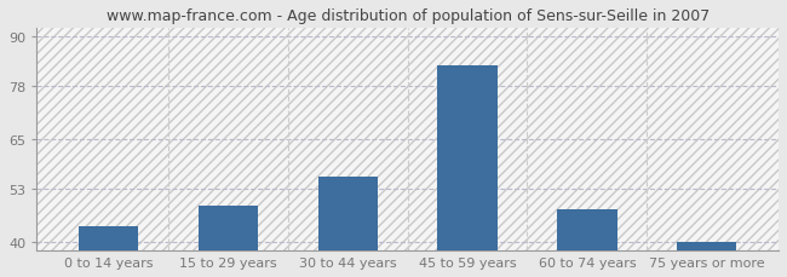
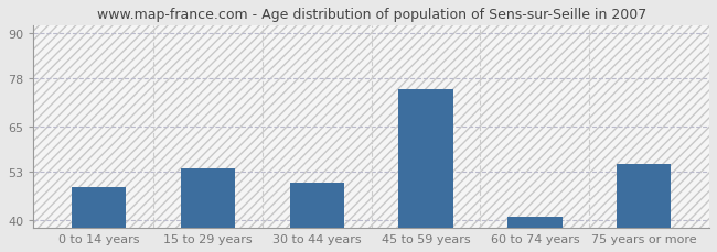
0 to 14 years: 44 -> 49
15 to 29 years: 49 -> 54
30 to 44 years: 56 -> 50
45 to 59 years: 83 -> 75
60 to 74 years: 48 -> 41
75 years or more: 40 -> 55
